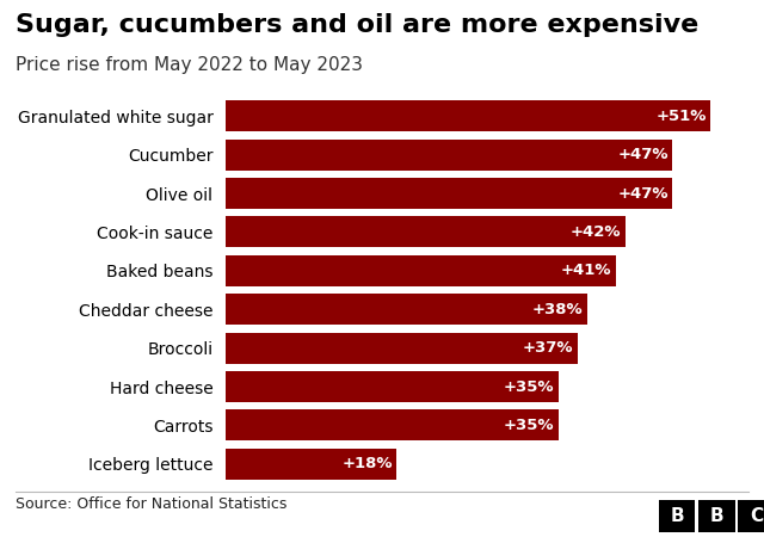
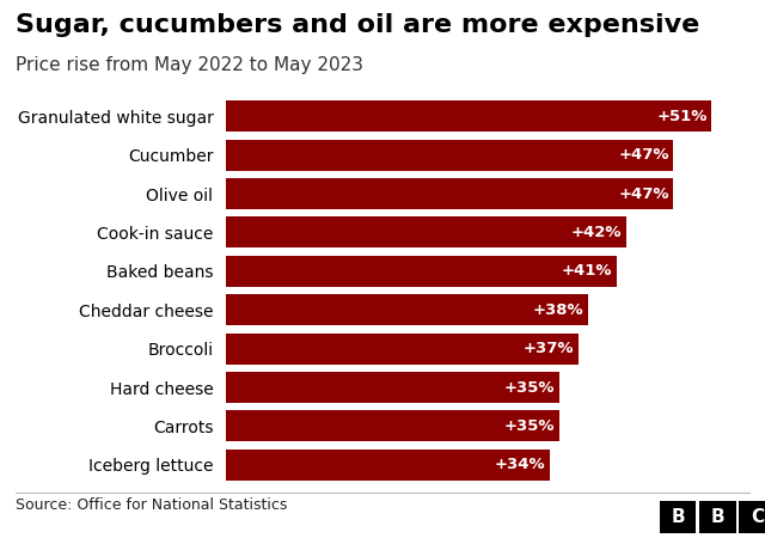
Iceberg lettuce: +18% -> +34%
